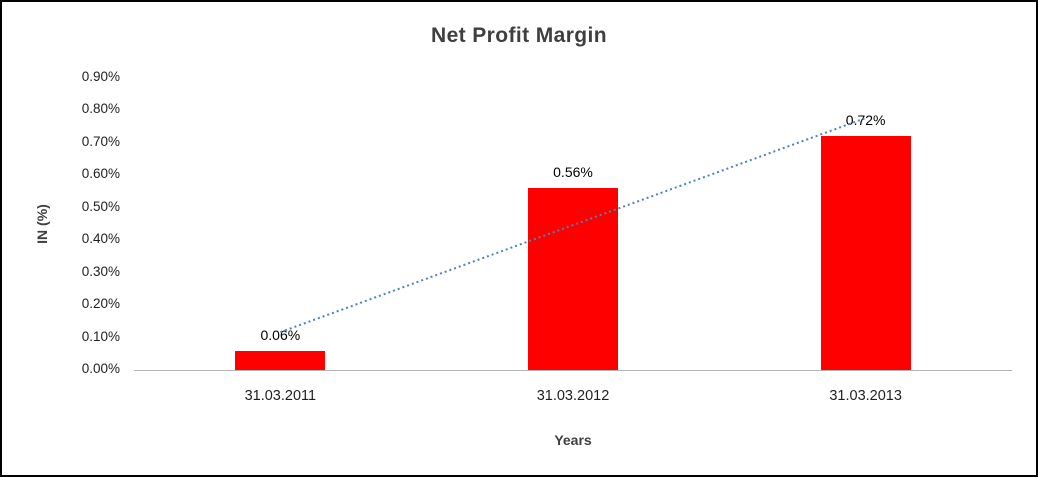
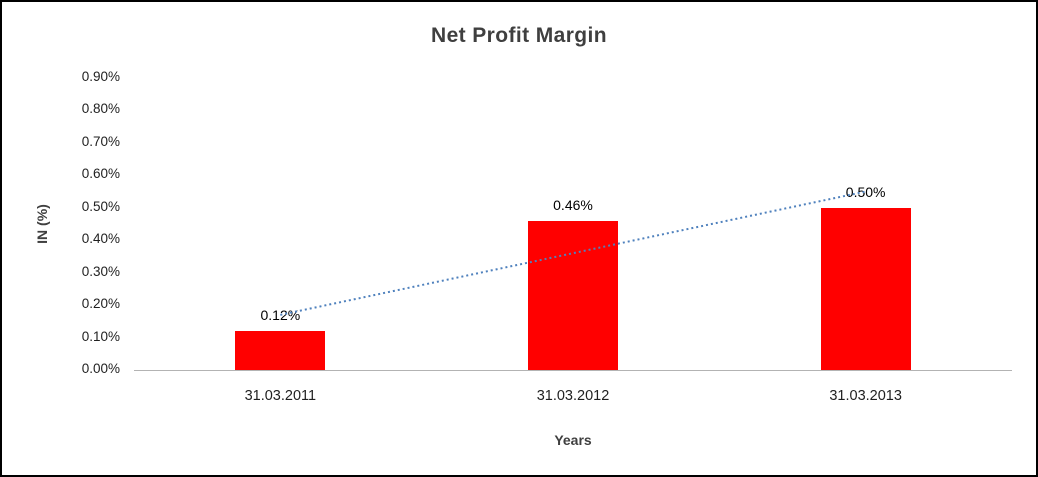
31.03.2011: 0.06% -> 0.12%
31.03.2012: 0.56% -> 0.46%
31.03.2013: 0.72% -> 0.50%
